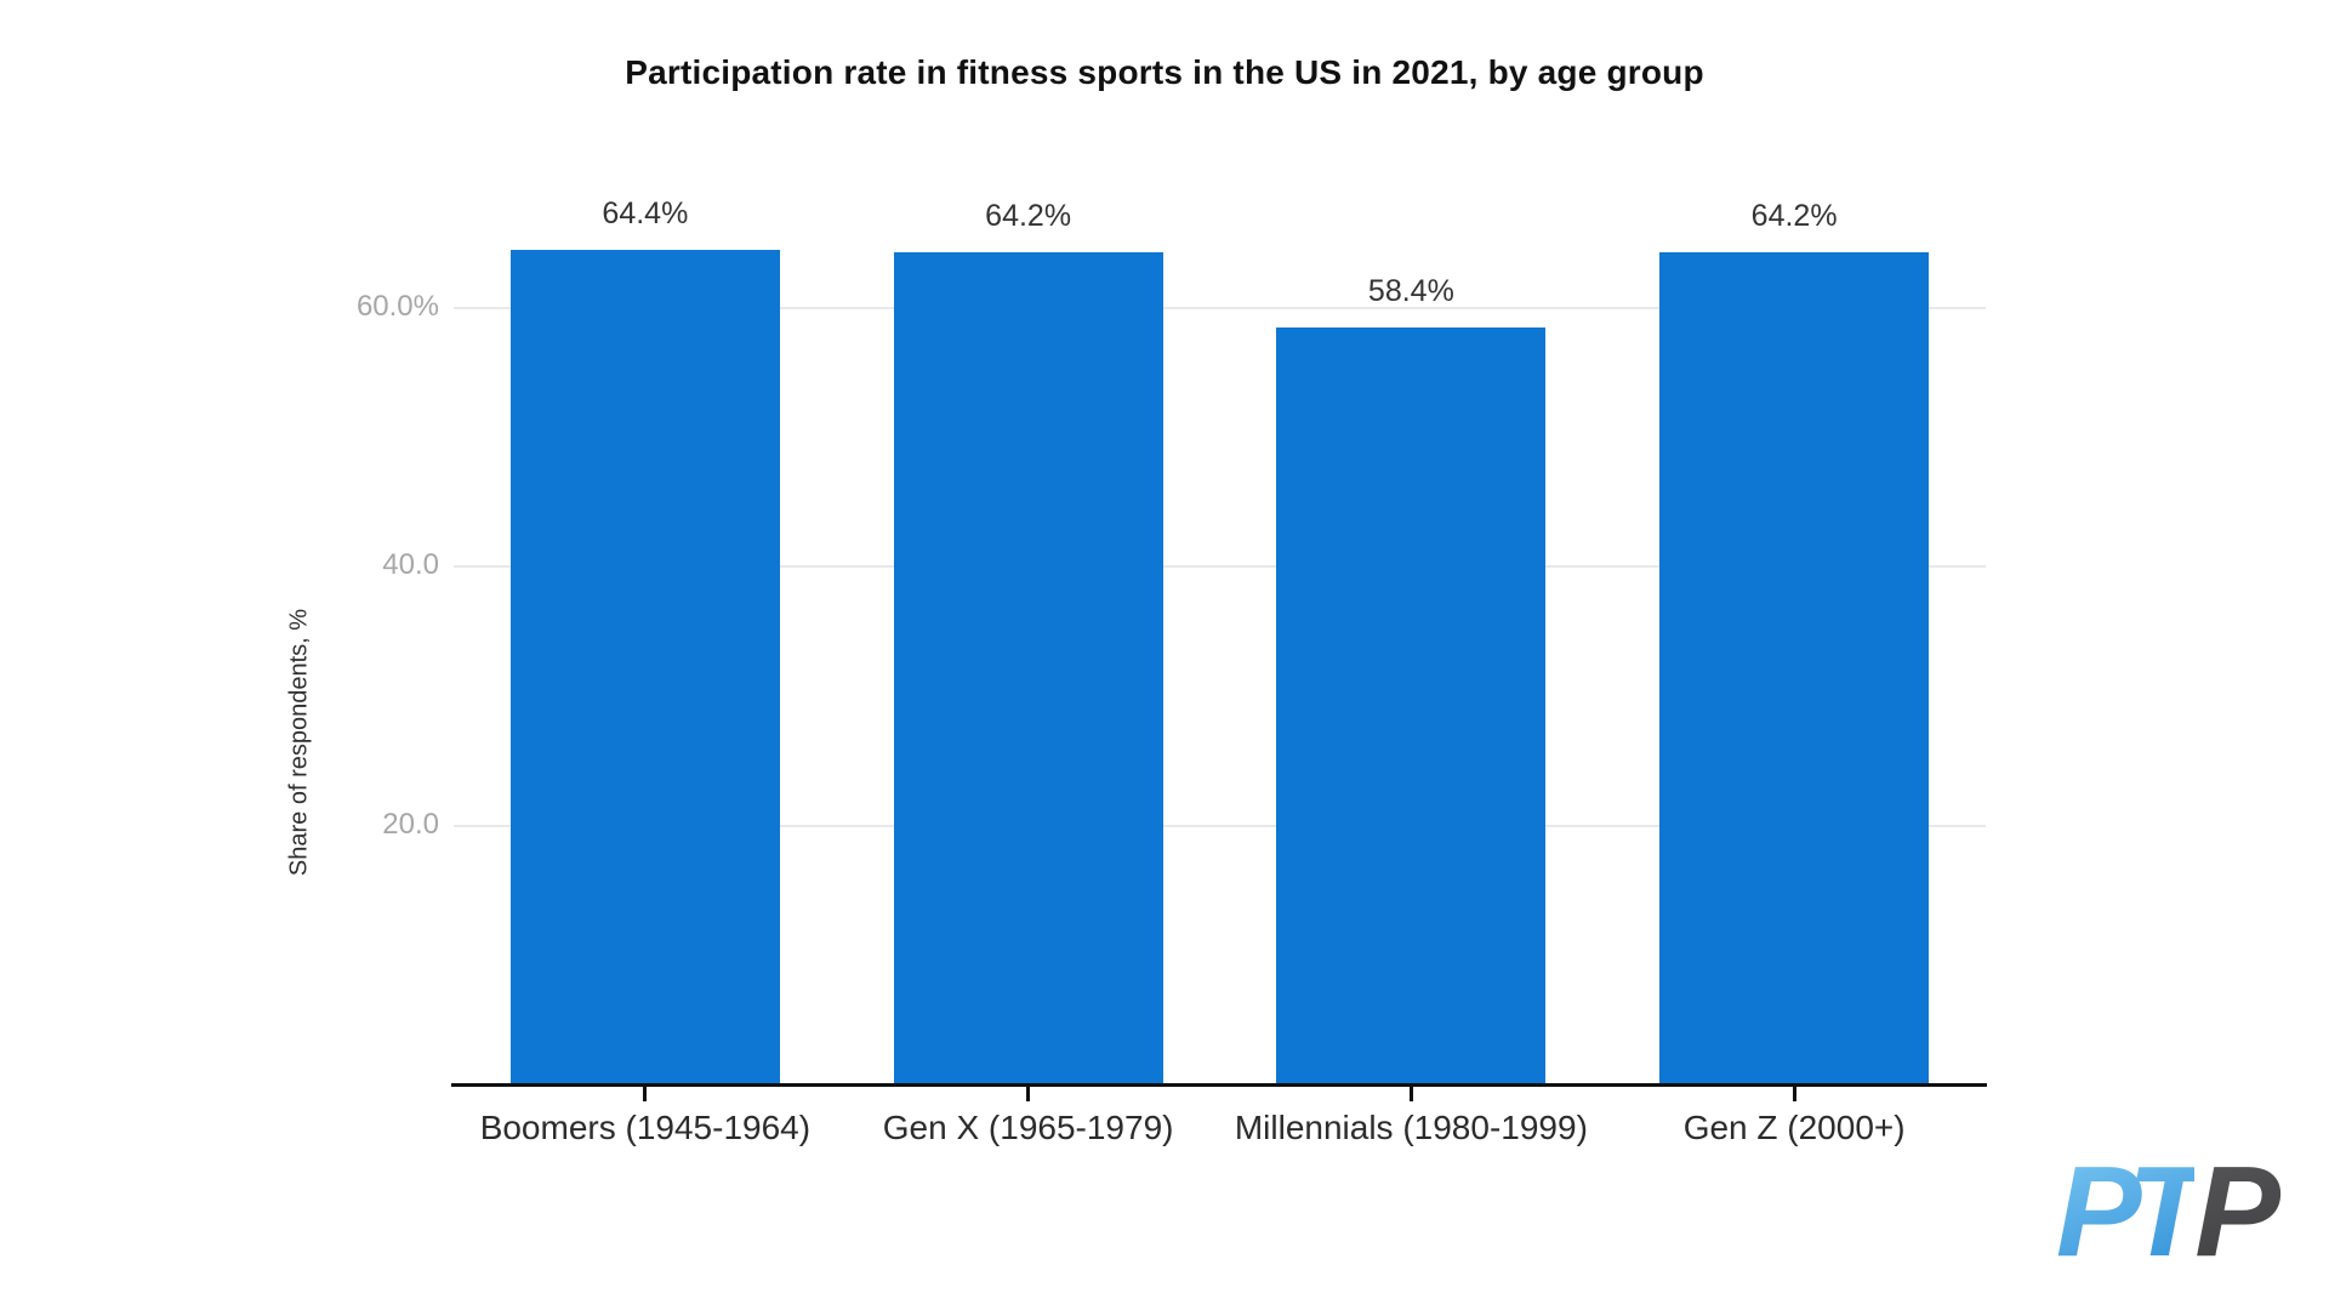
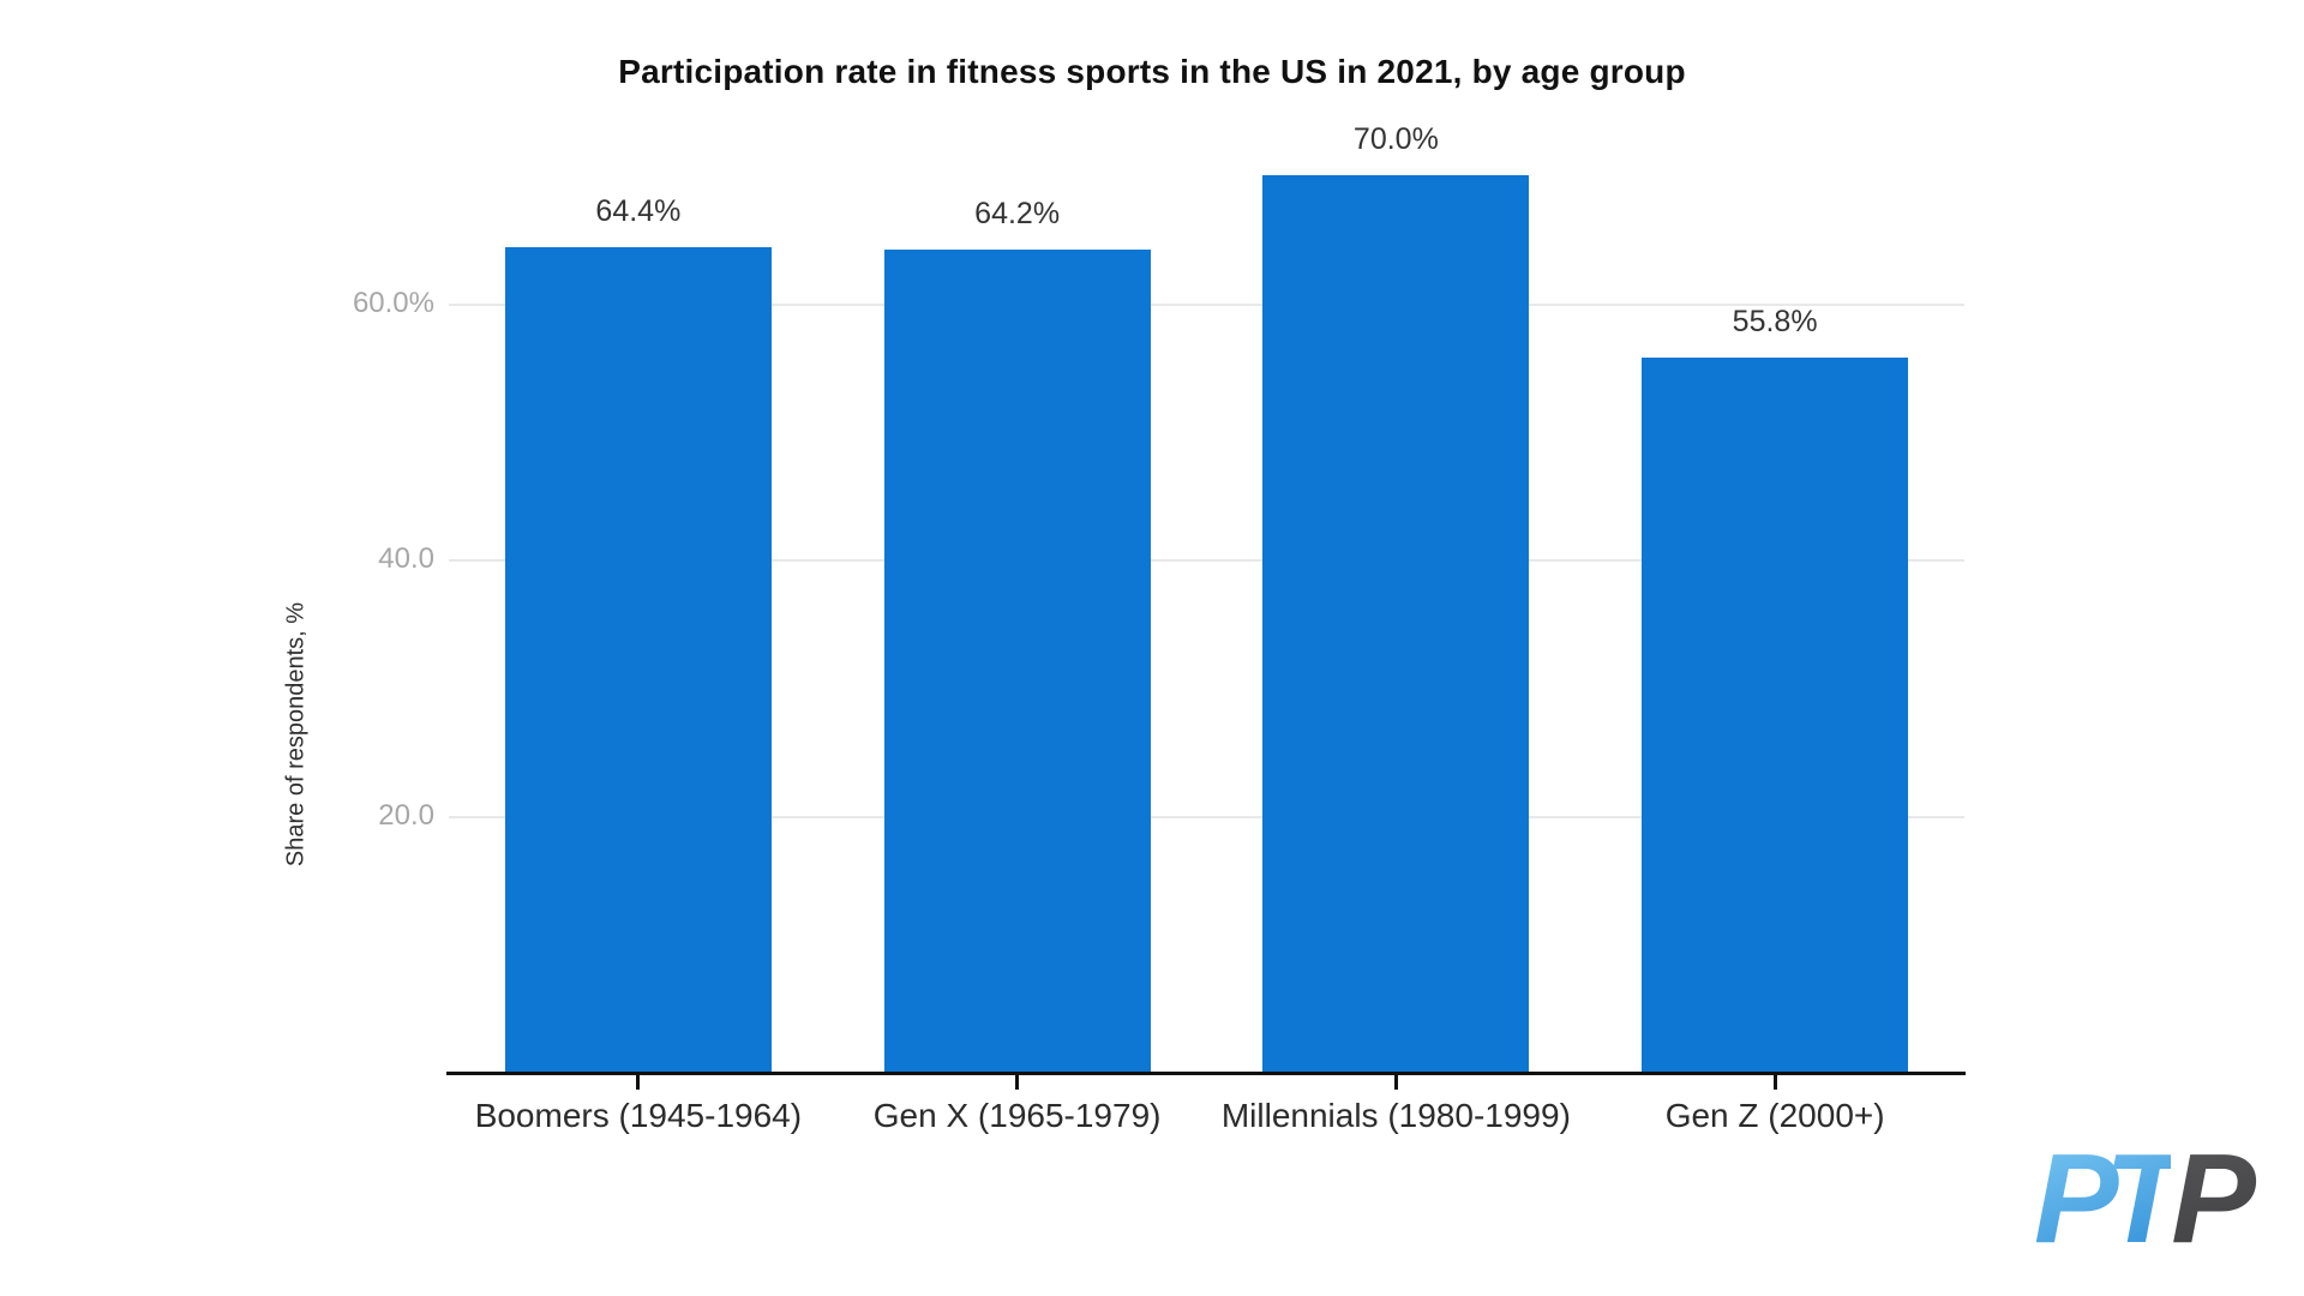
Millennials (1980-1999): 58.4% -> 70.0%
Gen Z (2000+): 64.2% -> 55.8%
